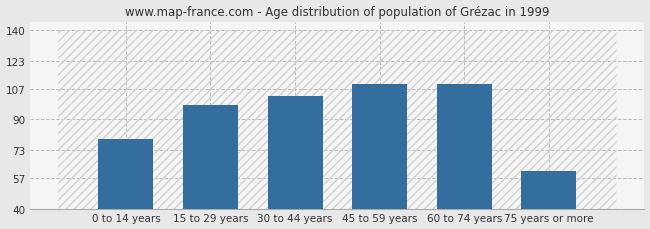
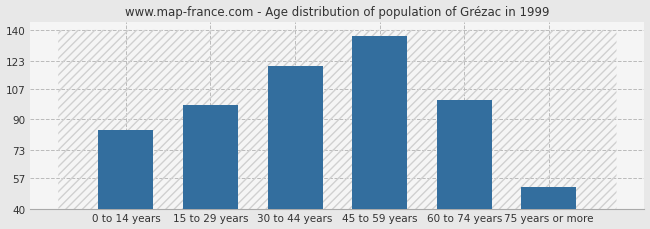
0 to 14 years: 79 -> 84
30 to 44 years: 103 -> 120
45 to 59 years: 110 -> 137
60 to 74 years: 110 -> 101
75 years or more: 61 -> 52
